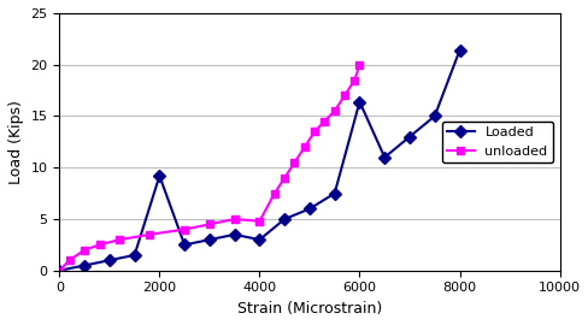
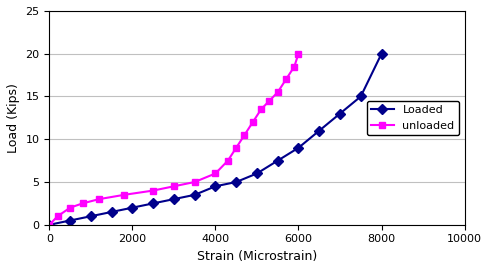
Loaded/2000: 9.2 -> 2.0
Loaded/4000: 3.0 -> 4.5
unloaded/4000: 4.8 -> 6.0
Loaded/6000: 16.4 -> 9.0
Loaded/8000: 21.4 -> 20.0
